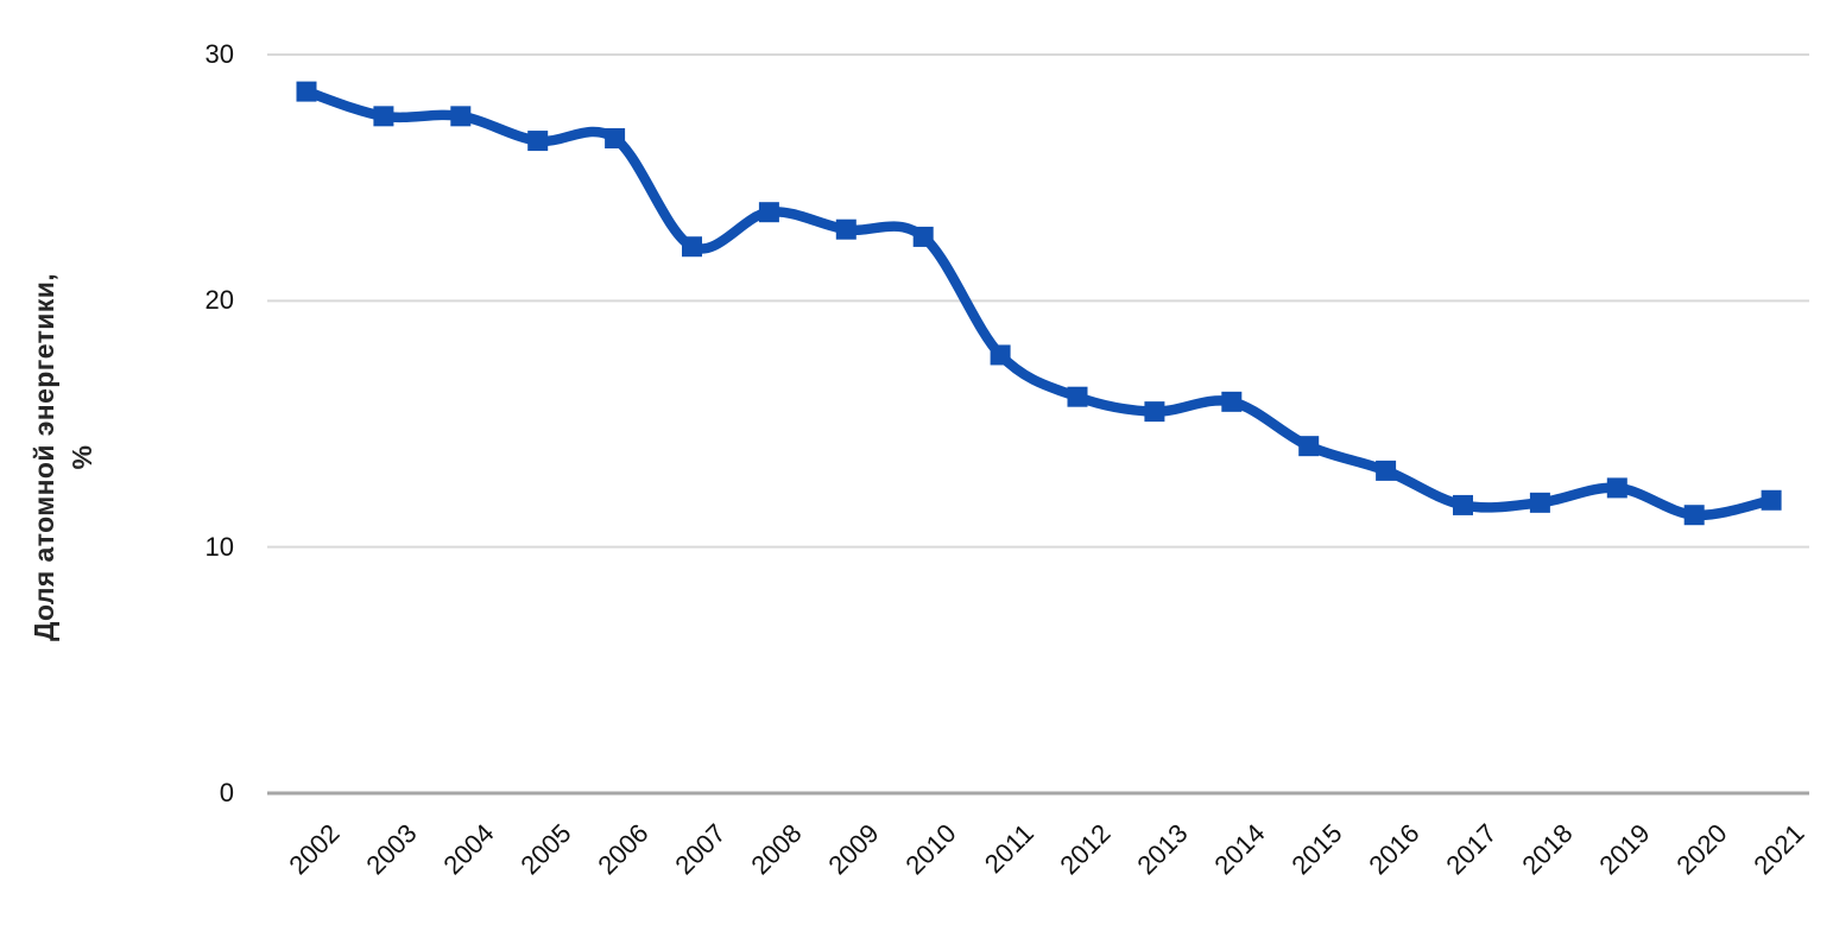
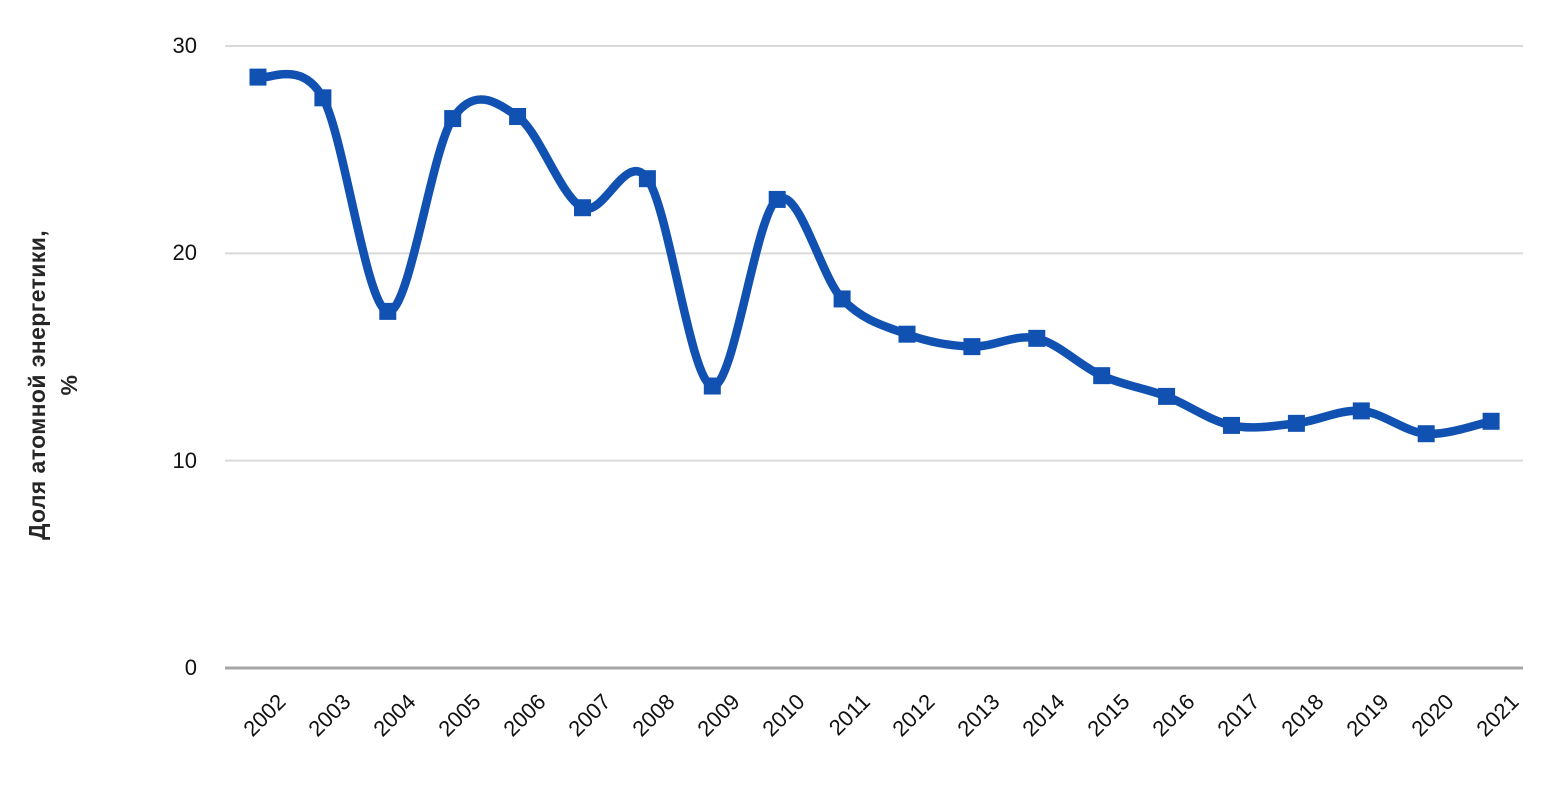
2004: 27.5 -> 17.2
2009: 22.9 -> 13.6
